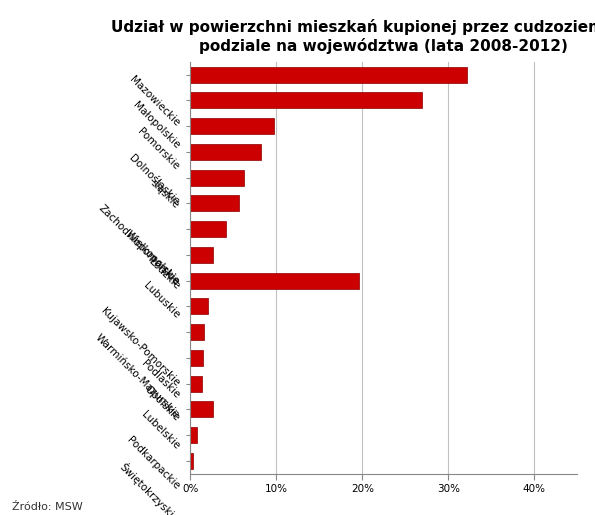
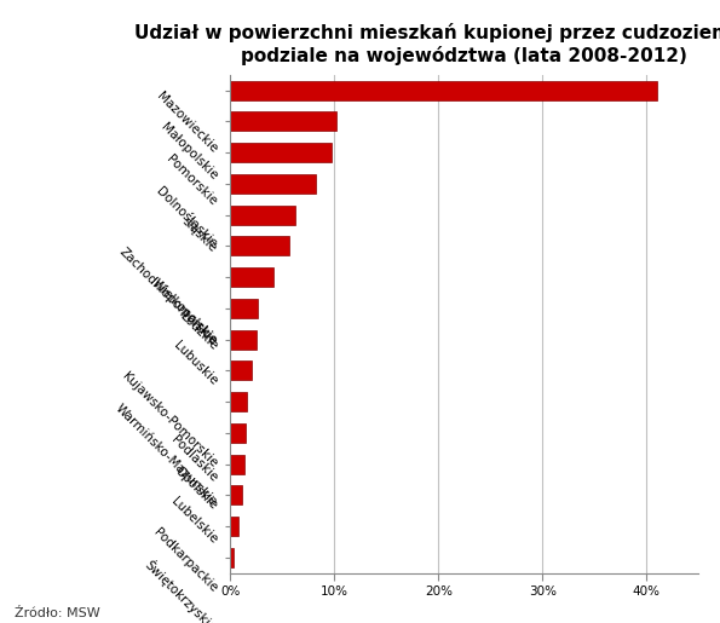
Mazowieckie: 32.2% -> 41.0%
Małopolskie: 27.0% -> 10.2%
Lubuskie: 19.6% -> 2.5%
Lubelskie: 2.6% -> 1.1%
